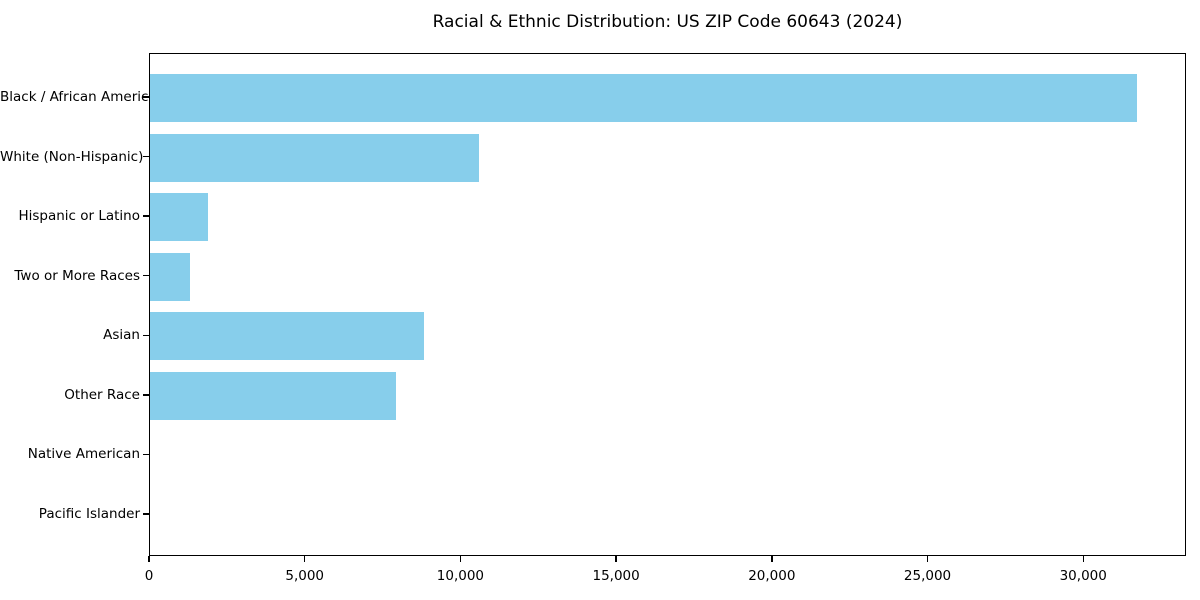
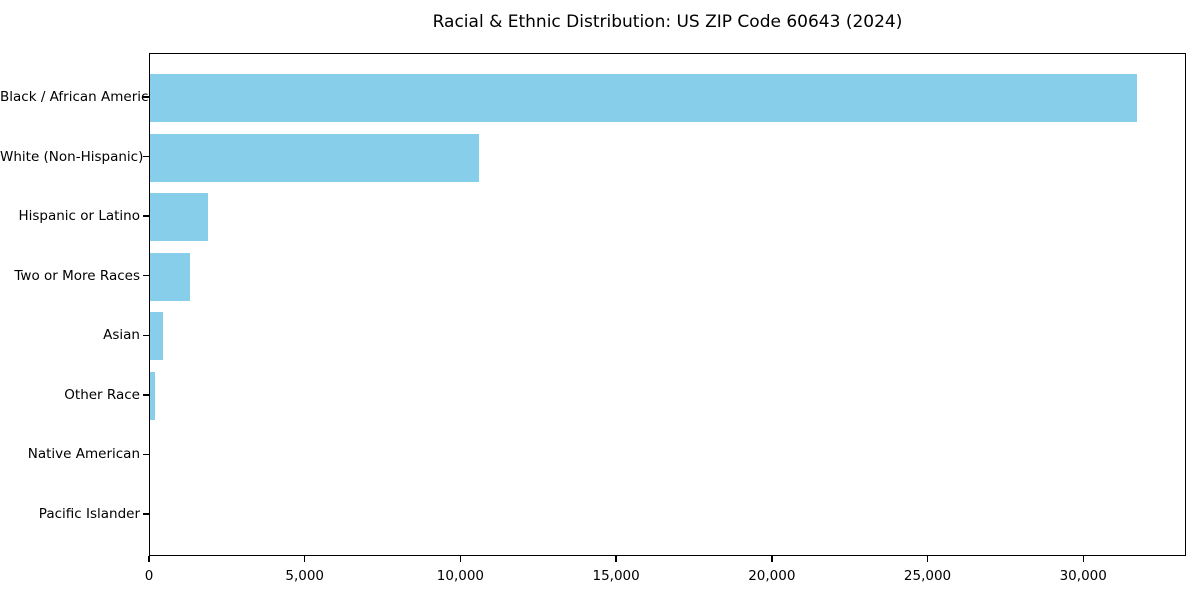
Asian: 8800 -> 400
Other Race: 7900 -> 200
